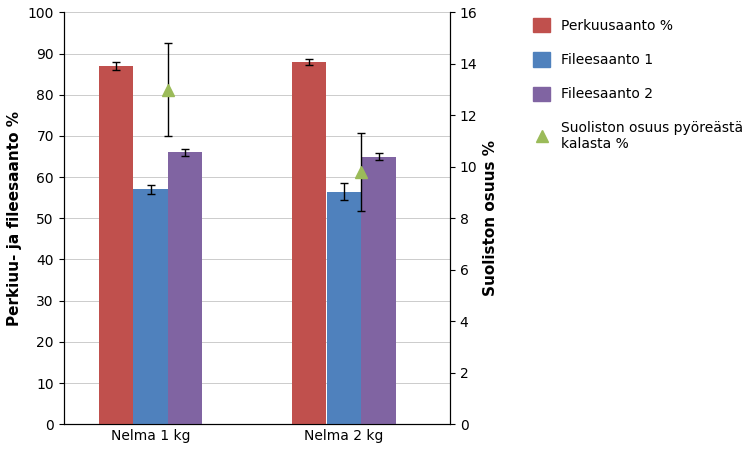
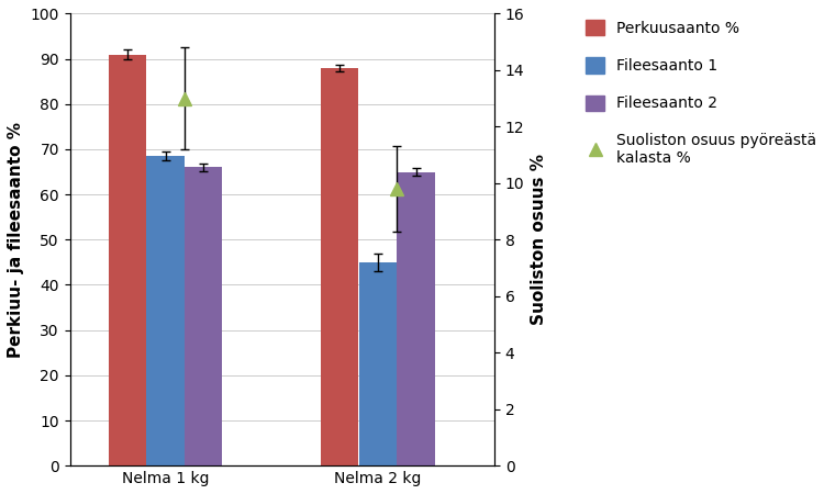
Perkuusaanto %/Nelma 1 kg: 87 -> 91
Fileesaanto 1/Nelma 1 kg: 57.0 -> 68.5
Fileesaanto 1/Nelma 2 kg: 56.5 -> 45.0
